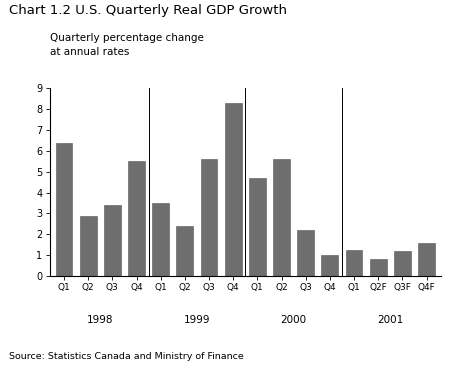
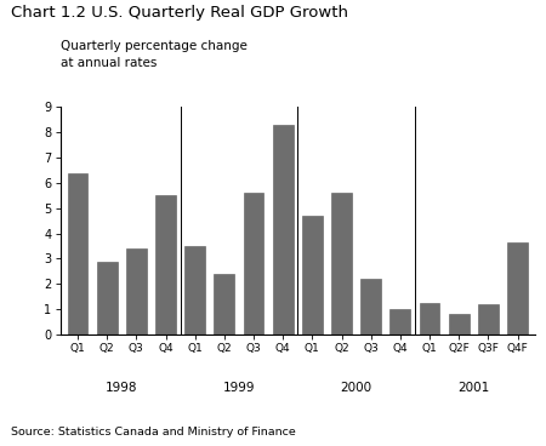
Q4F: 1.60 -> 3.65
